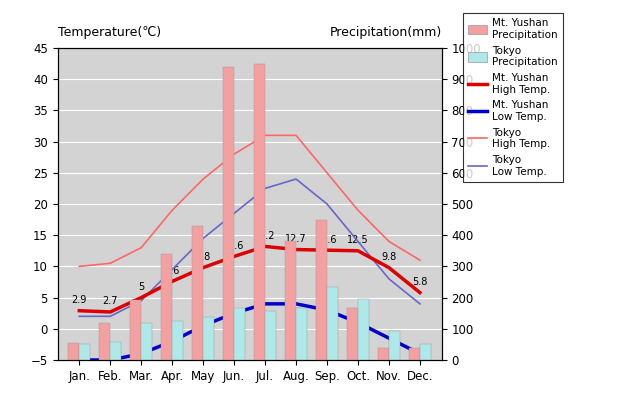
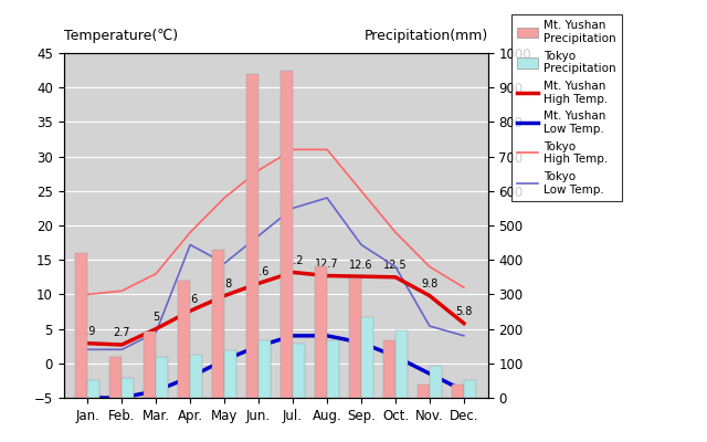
Mt. Yushan Precipitation/Jan.: 53 -> 420
Tokyo Low Temp./Apr.: 9.5 -> 17.2
Mt. Yushan Precipitation/Sep.: 450 -> 345
Tokyo Low Temp./Sep.: 20.0 -> 17.2
Tokyo Low Temp./Nov.: 8.0 -> 5.4
